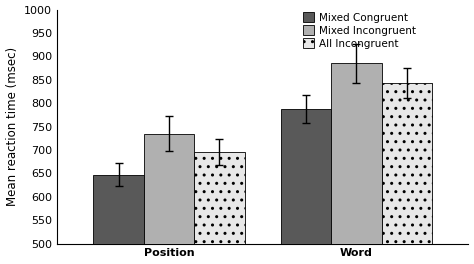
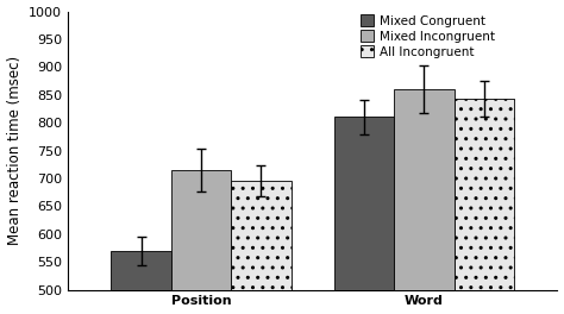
Mixed Congruent/Position: 647 -> 570
Mixed Incongruent/Position: 735 -> 715
Mixed Congruent/Word: 787 -> 810
Mixed Incongruent/Word: 885 -> 860
